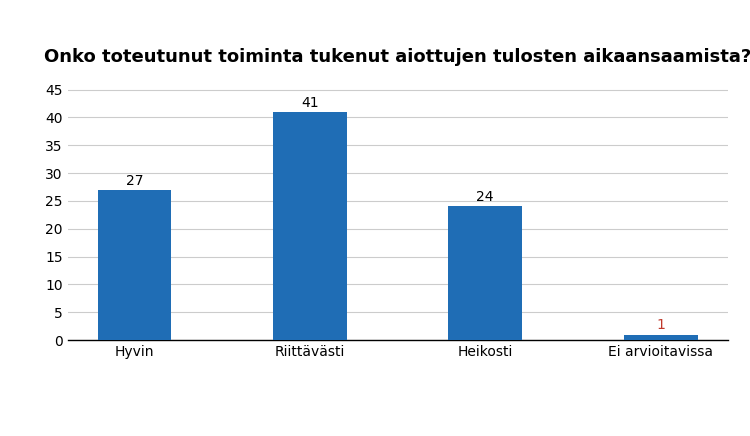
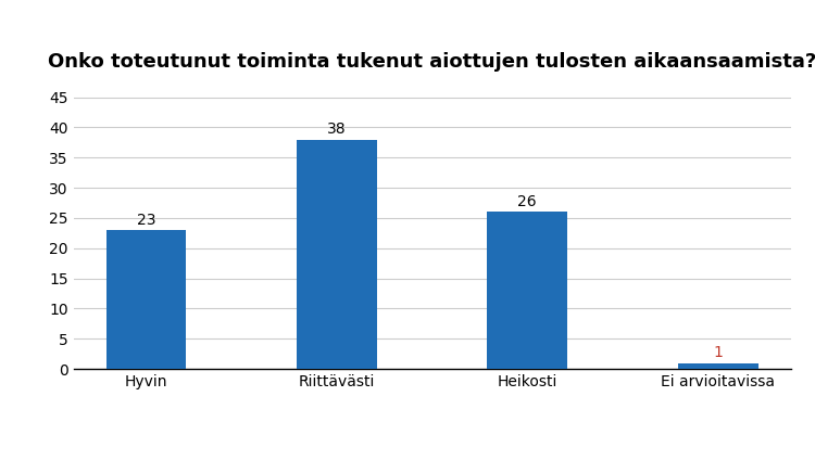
Hyvin: 27 -> 23
Riittävästi: 41 -> 38
Heikosti: 24 -> 26
